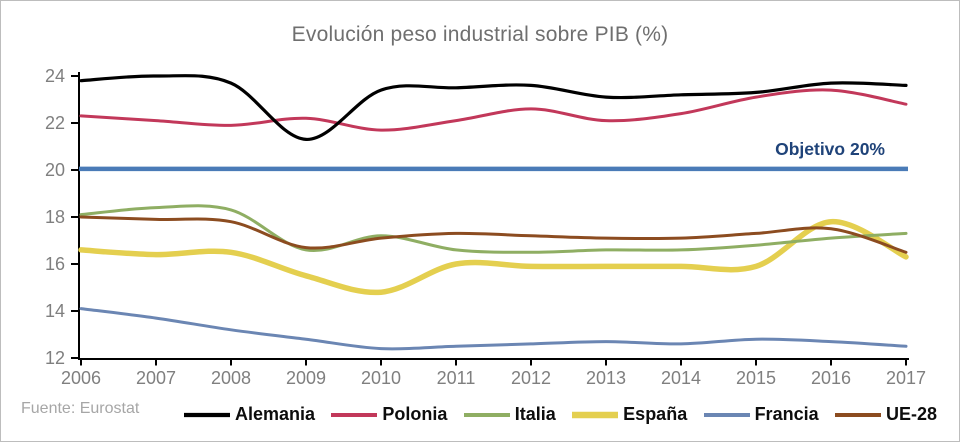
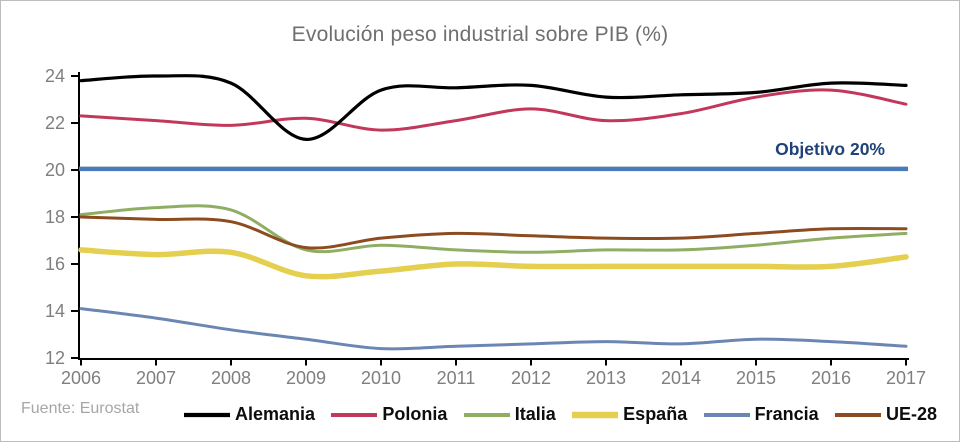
Italia/2010: 17.2 -> 16.8
España/2010: 14.8 -> 15.7
España/2016: 17.8 -> 15.9
UE-28/2017: 16.5 -> 17.5
